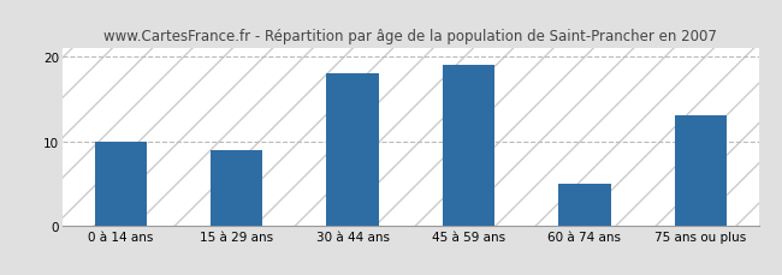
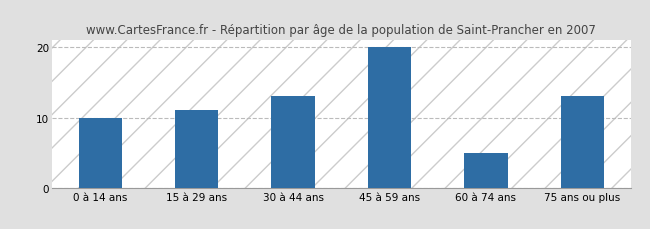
15 à 29 ans: 9 -> 11
30 à 44 ans: 18 -> 13
45 à 59 ans: 19 -> 20
